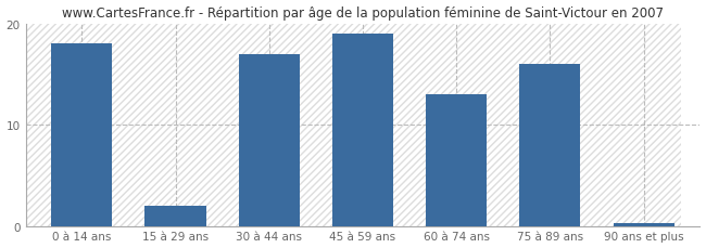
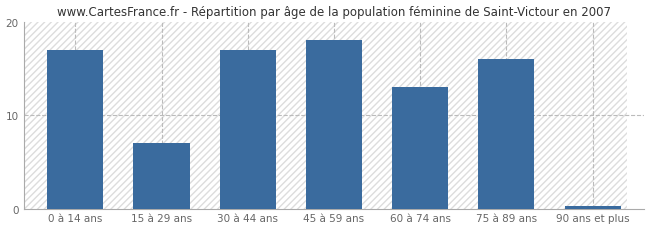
0 à 14 ans: 18.0 -> 17.0
15 à 29 ans: 2.0 -> 7.0
45 à 59 ans: 19.0 -> 18.0
